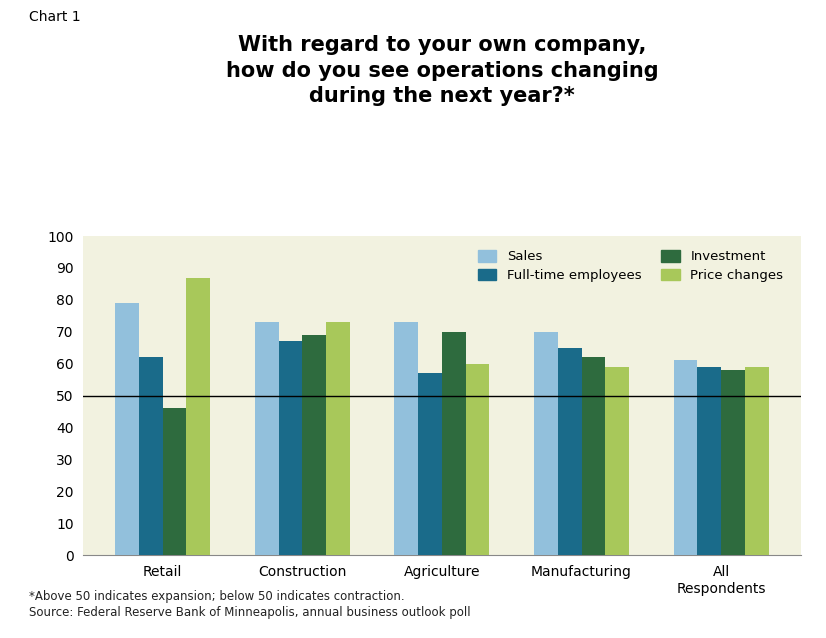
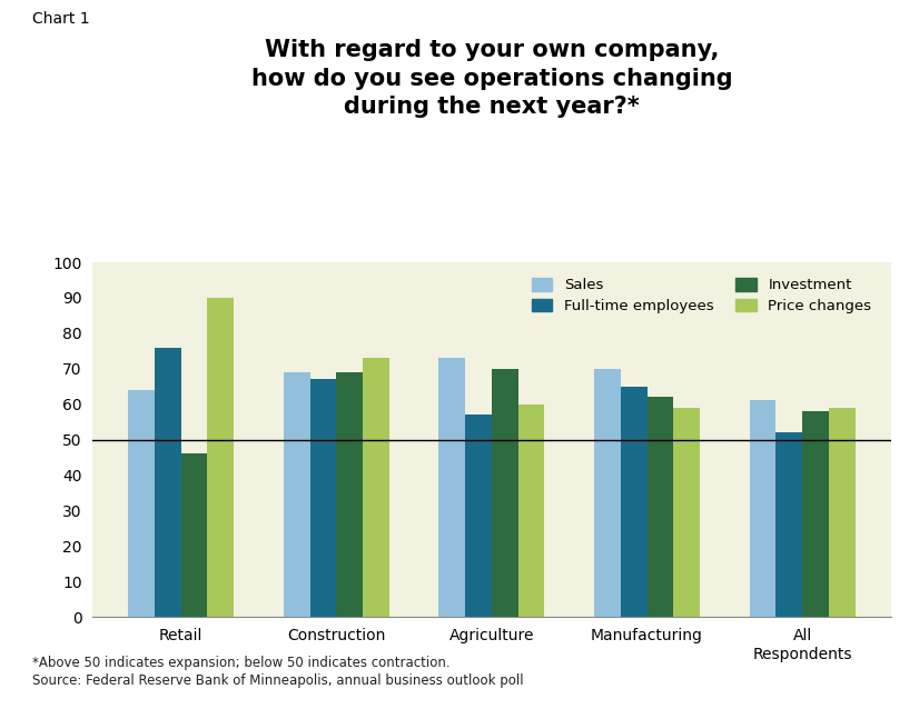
Sales/Retail: 79 -> 64
Full-time employees/Retail: 62 -> 76
Price changes/Retail: 87 -> 90
Sales/Construction: 73 -> 69
Full-time employees/All Respondents: 59 -> 52
